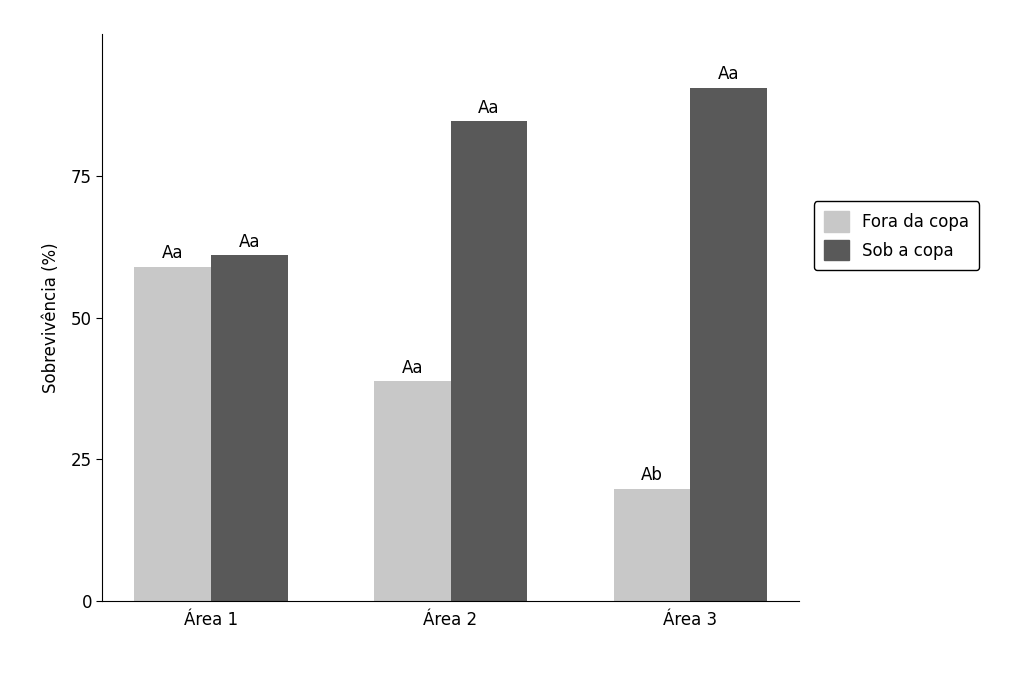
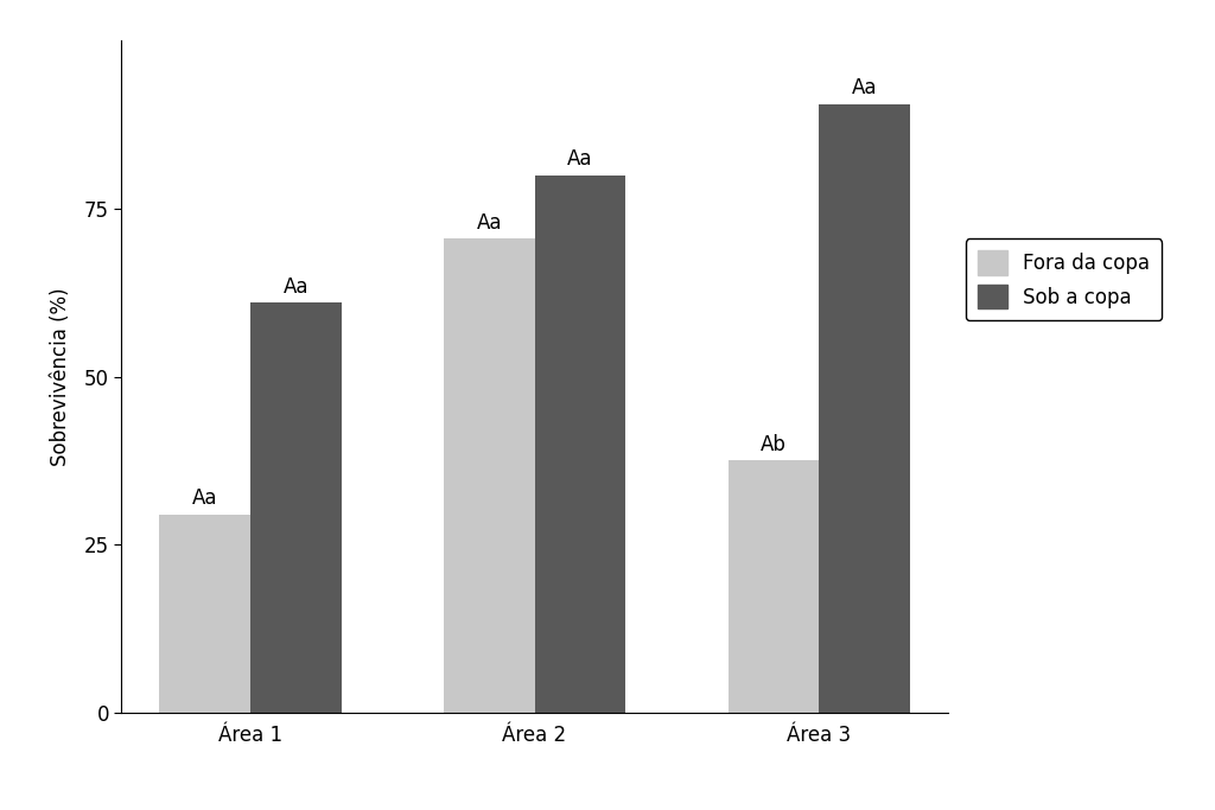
Fora da copa/Área 1: 59.0 -> 29.5
Fora da copa/Área 2: 38.8 -> 70.5
Sob a copa/Área 2: 84.6 -> 80.0
Fora da copa/Área 3: 19.8 -> 37.5
